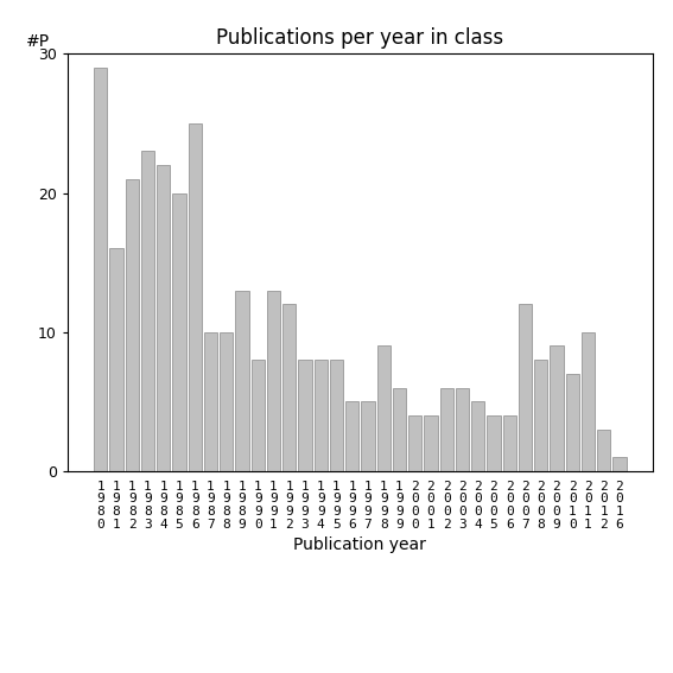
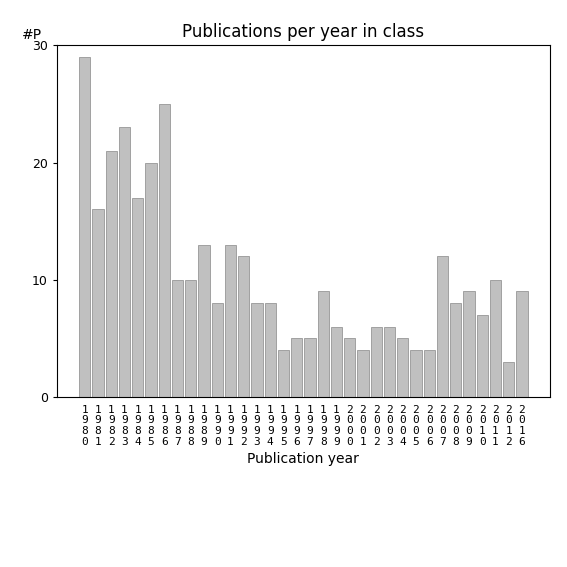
1 9 8 4: 22 -> 17
1 9 9 5: 8 -> 4
2 0 0 0: 4 -> 5
2 0 1 6: 1 -> 9
